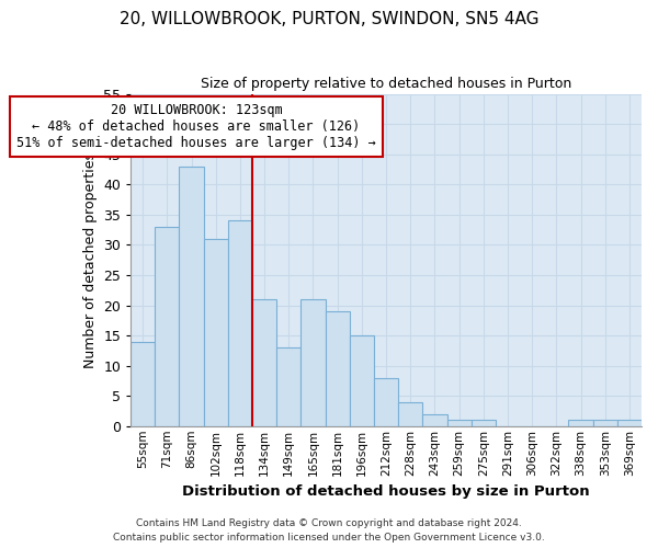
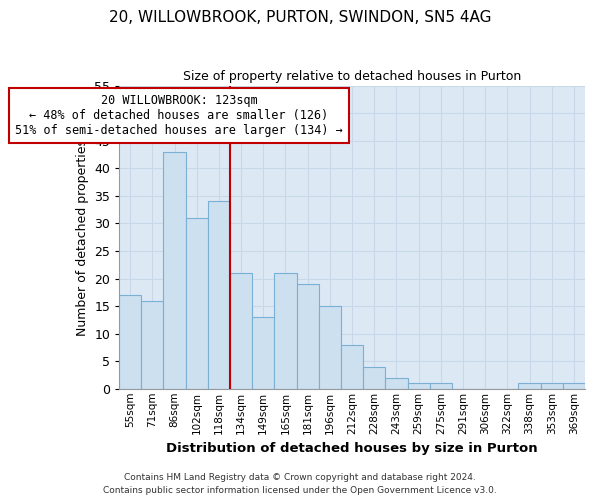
55sqm: 14 -> 17
71sqm: 33 -> 16
